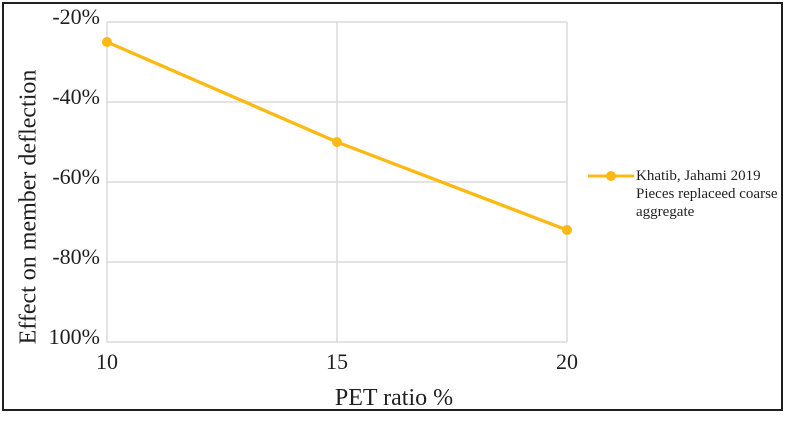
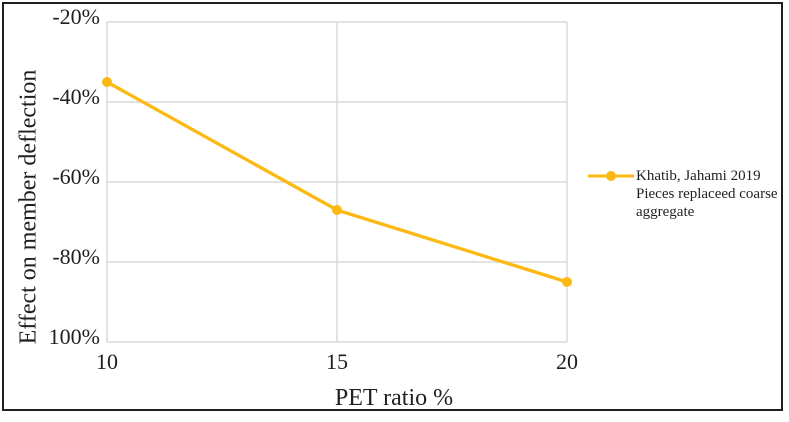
10: -25% -> -35%
15: -50% -> -67%
20: -72% -> -85%
